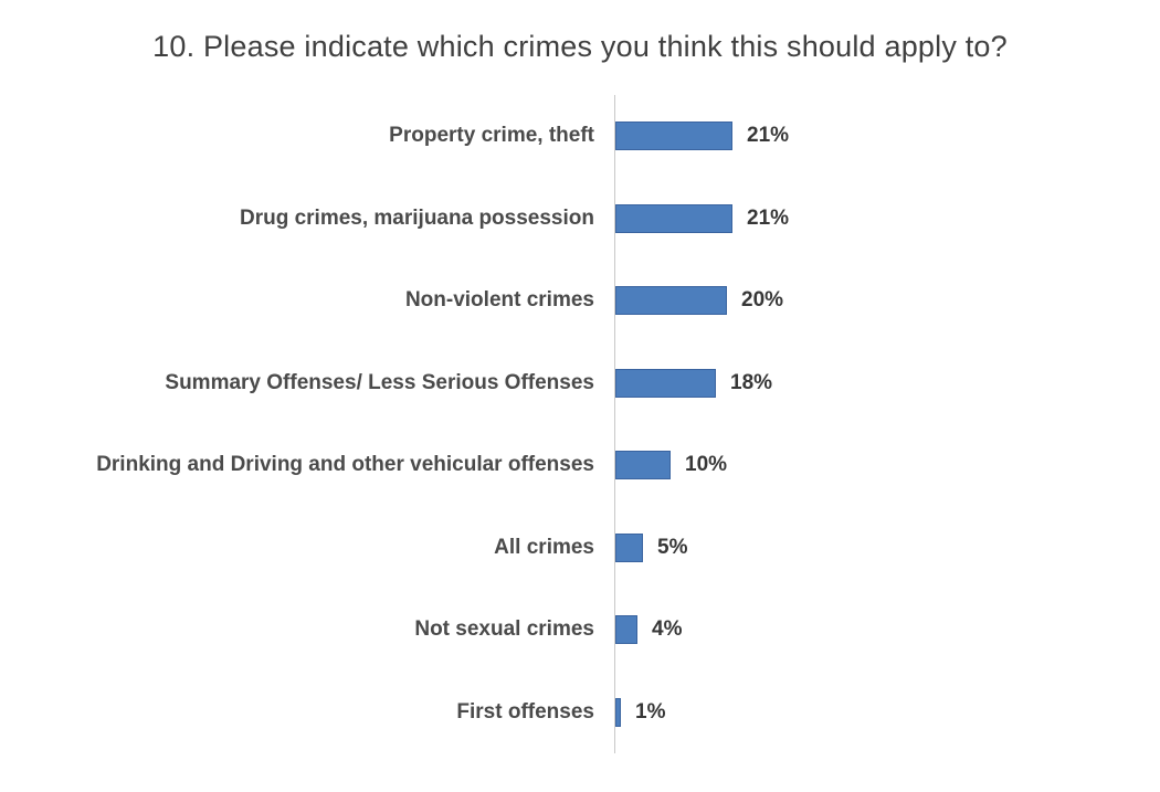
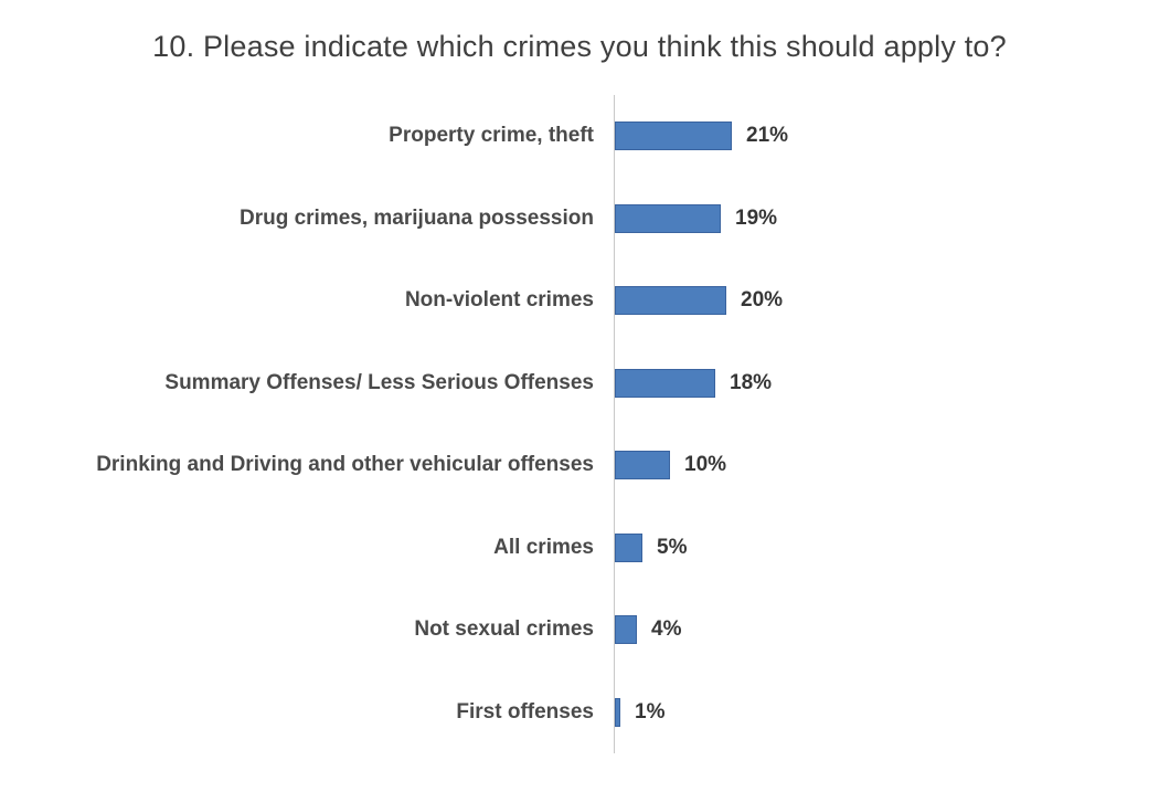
Drug crimes, marijuana possession: 21% -> 19%
